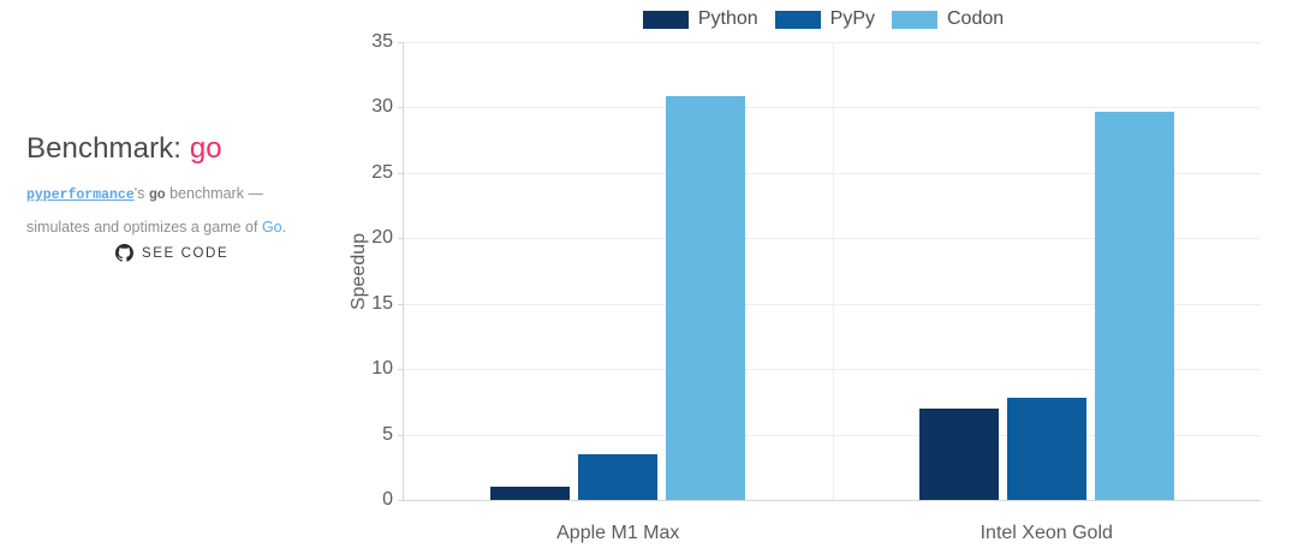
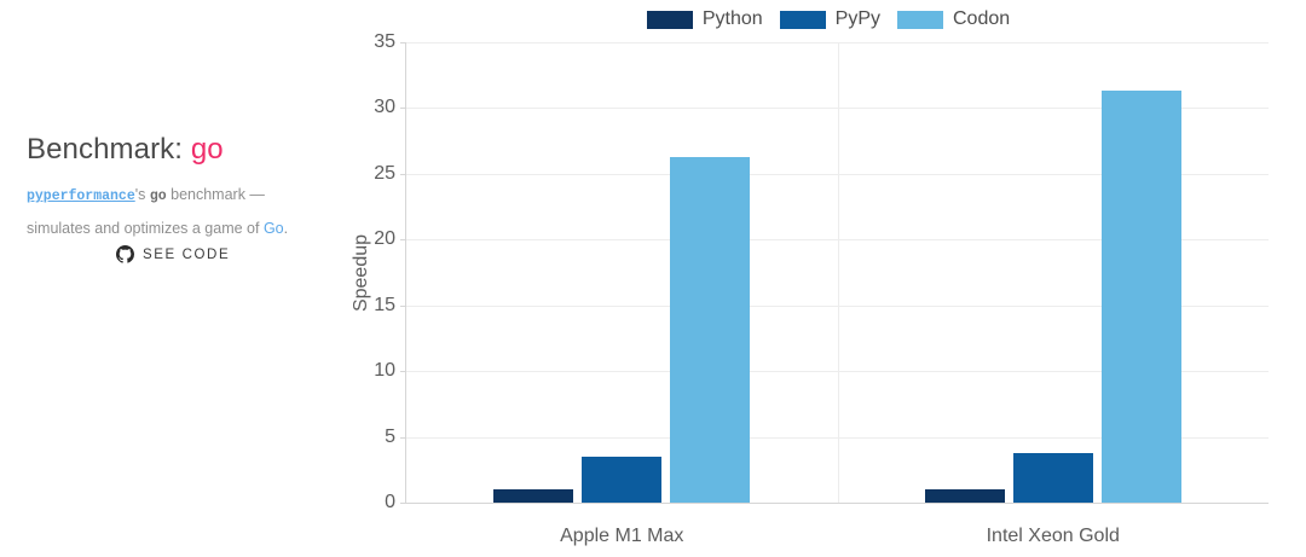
Codon/Apple M1 Max: 30.9 -> 26.3
Python/Intel Xeon Gold: 7 -> 1
PyPy/Intel Xeon Gold: 7.8 -> 3.8
Codon/Intel Xeon Gold: 29.7 -> 31.3
